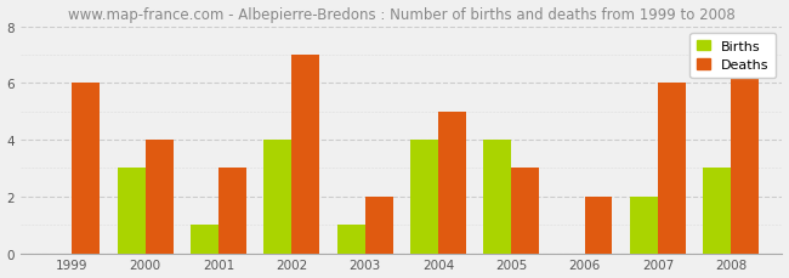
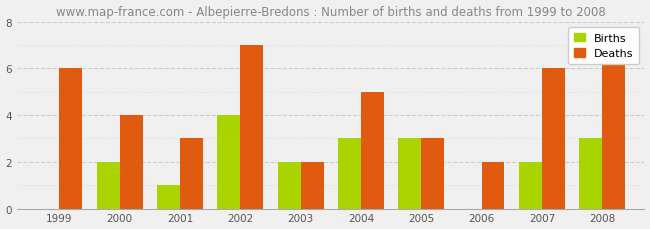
Births/2000: 3 -> 2
Births/2003: 1 -> 2
Births/2004: 4 -> 3
Births/2005: 4 -> 3
